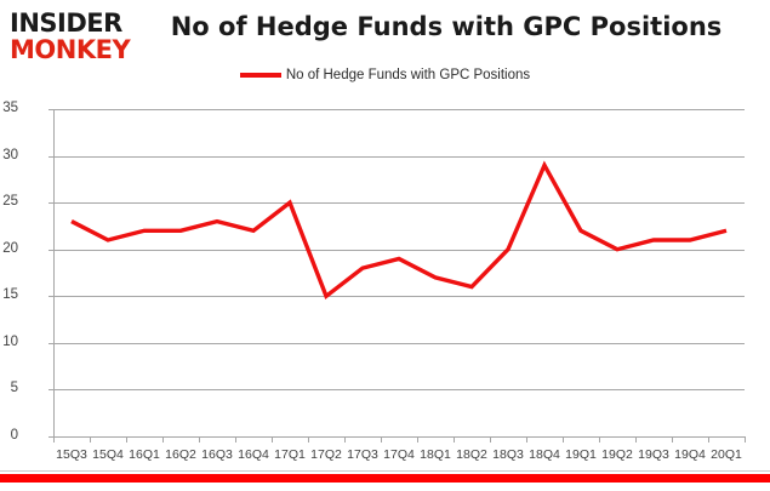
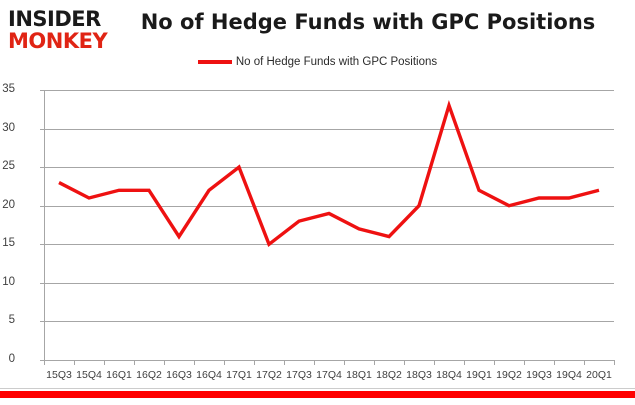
16Q3: 23 -> 16
18Q4: 29 -> 33
